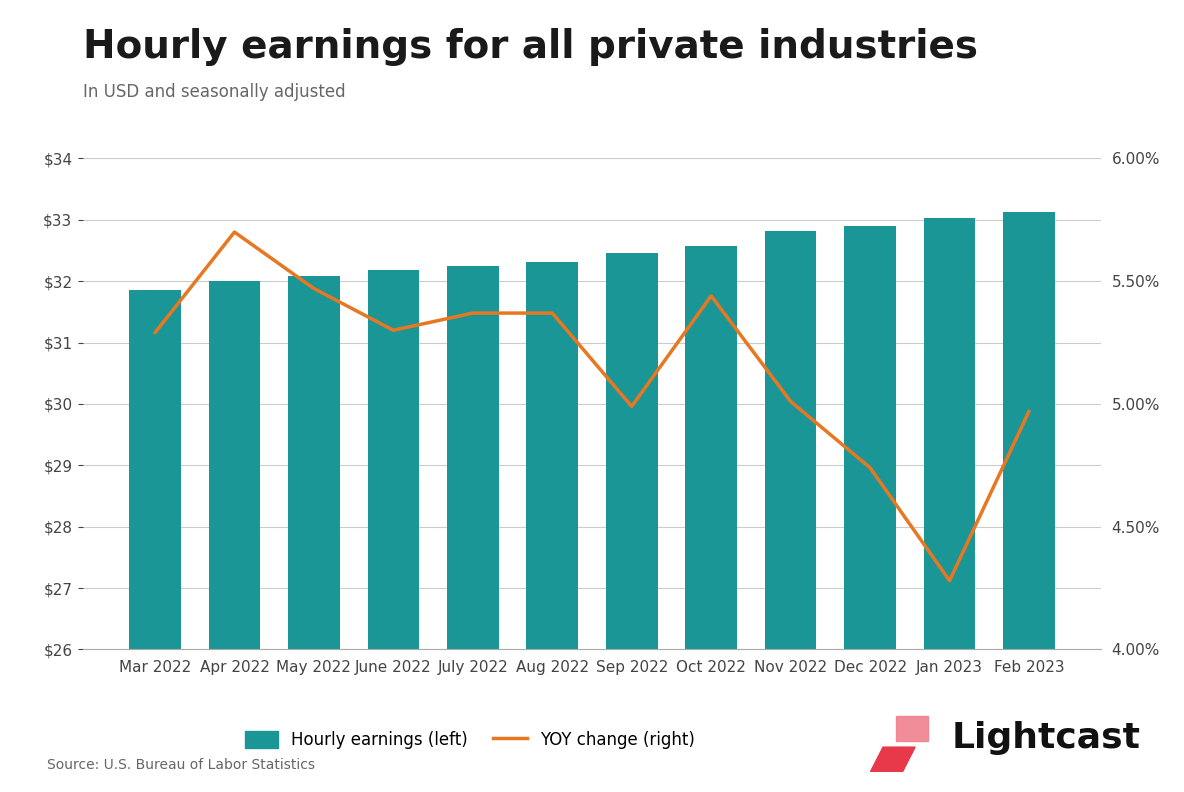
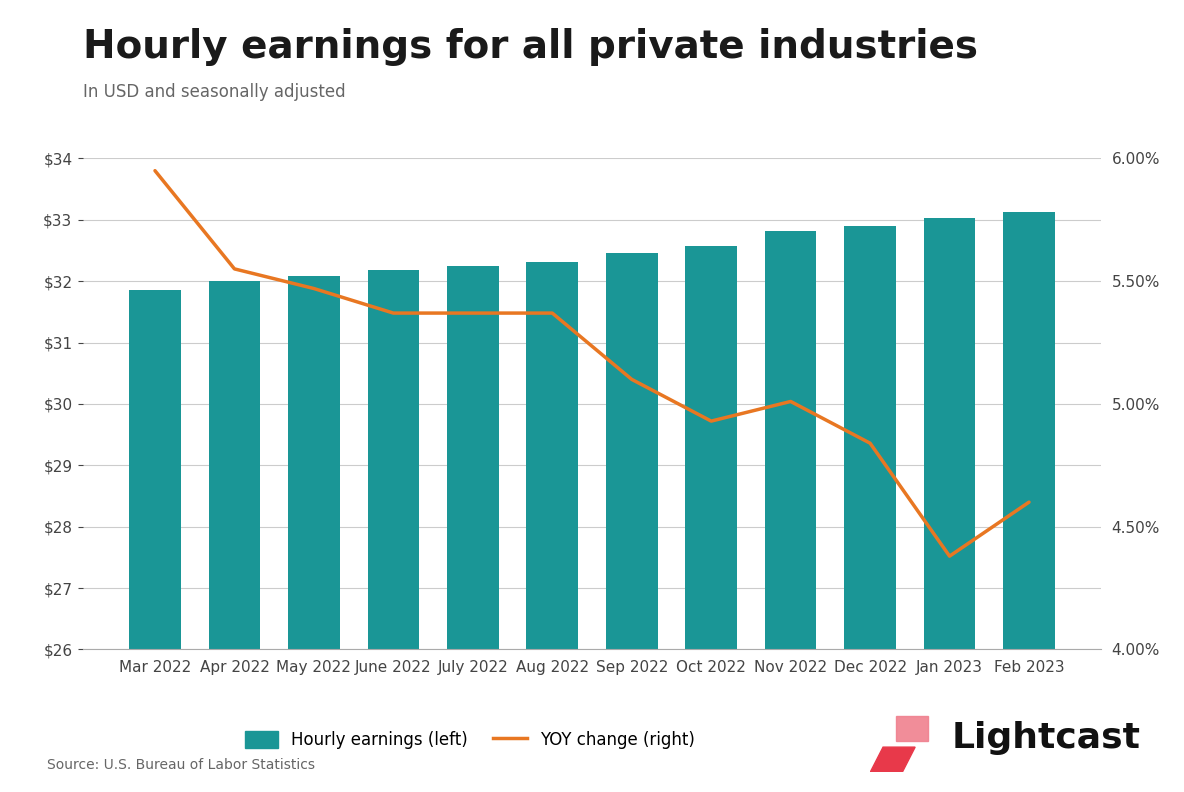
YOY change (right)/Mar 2022: 5.29% -> 5.95%
YOY change (right)/Apr 2022: 5.70% -> 5.55%
YOY change (right)/June 2022: 5.30% -> 5.37%
YOY change (right)/Sep 2022: 4.99% -> 5.10%
YOY change (right)/Oct 2022: 5.44% -> 4.93%
YOY change (right)/Dec 2022: 4.74% -> 4.84%
YOY change (right)/Jan 2023: 4.28% -> 4.38%
YOY change (right)/Feb 2023: 4.97% -> 4.60%
